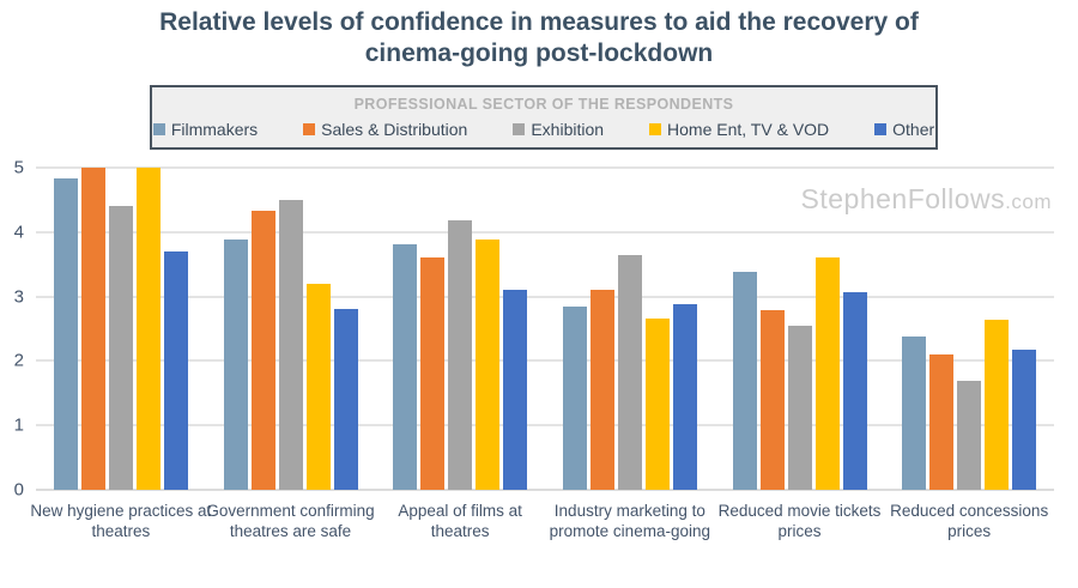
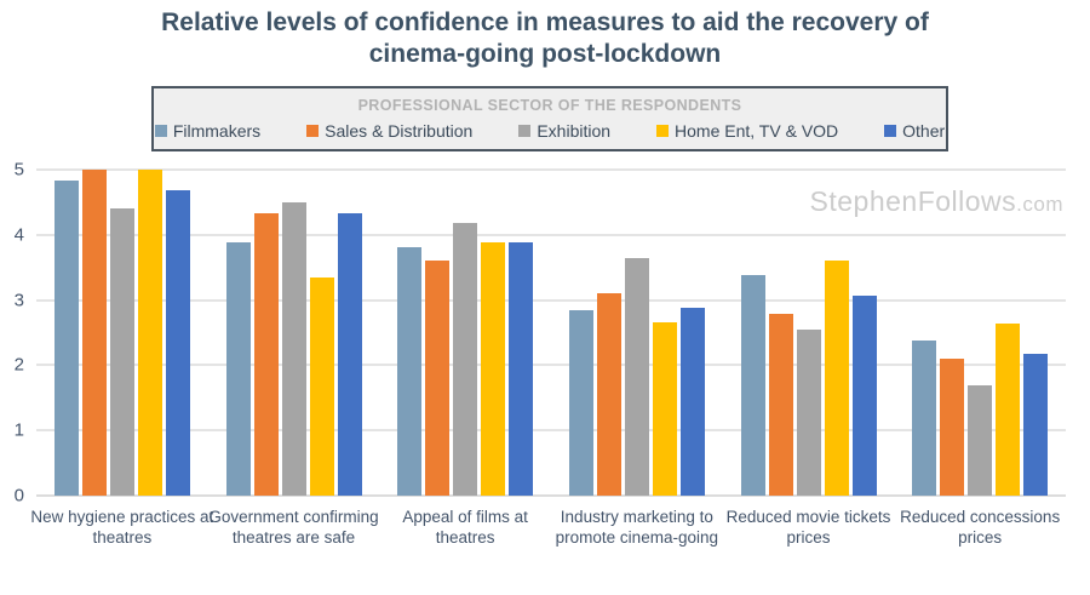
Other/New hygiene practices at theatres: 3.7 -> 4.7
Home Ent, TV & VOD/Government confirming theatres are safe: 3.2 -> 3.4
Other/Government confirming theatres are safe: 2.8 -> 4.3
Other/Appeal of films at theatres: 3.1 -> 3.9
